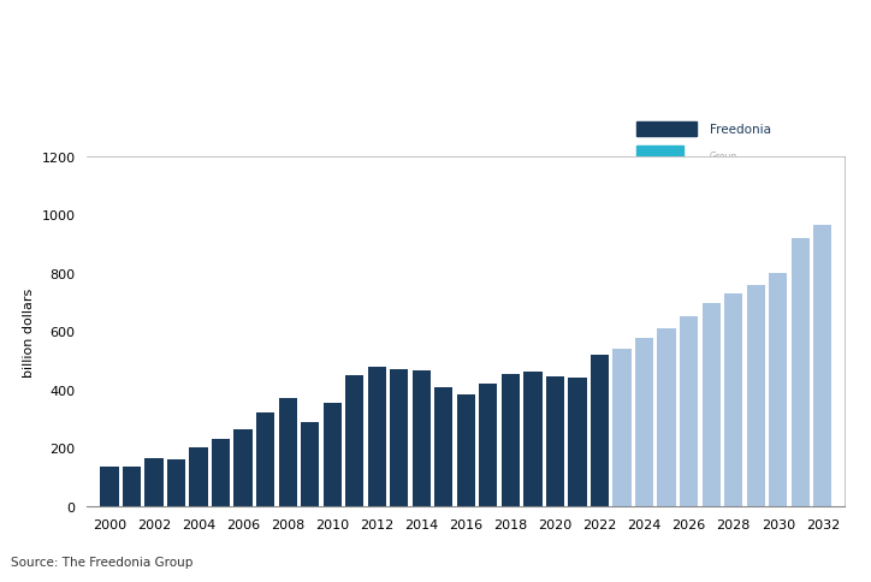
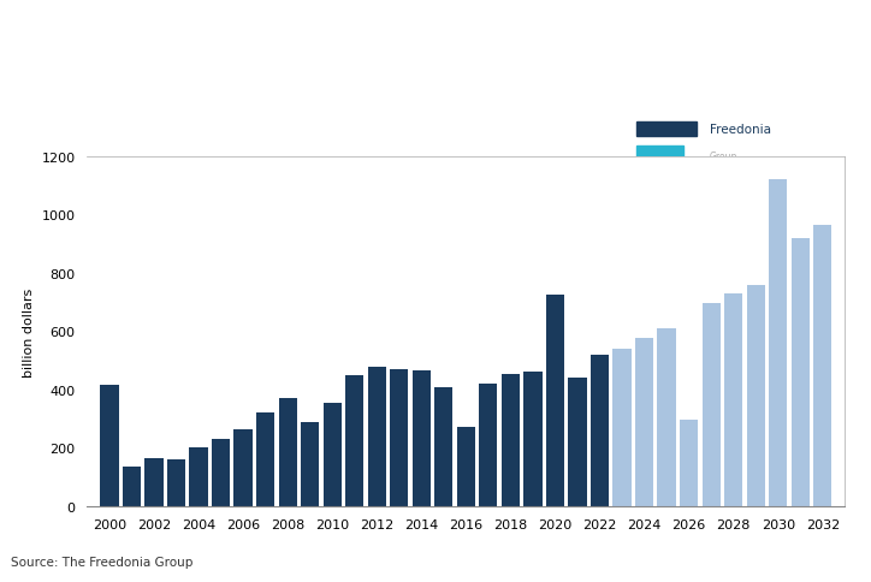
2000: 135 -> 415
2016: 385 -> 270
2020: 445 -> 725
2026: 650 -> 295
2030: 800 -> 1120
